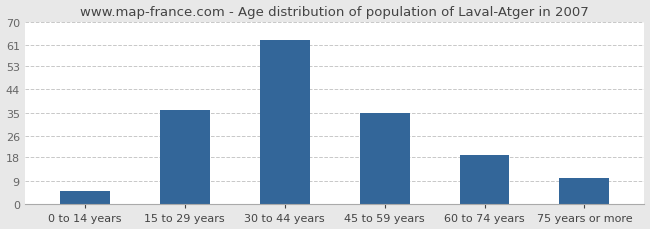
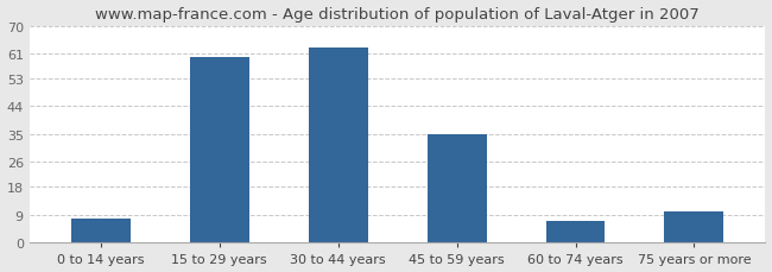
0 to 14 years: 5 -> 8
15 to 29 years: 36 -> 60
60 to 74 years: 19 -> 7
